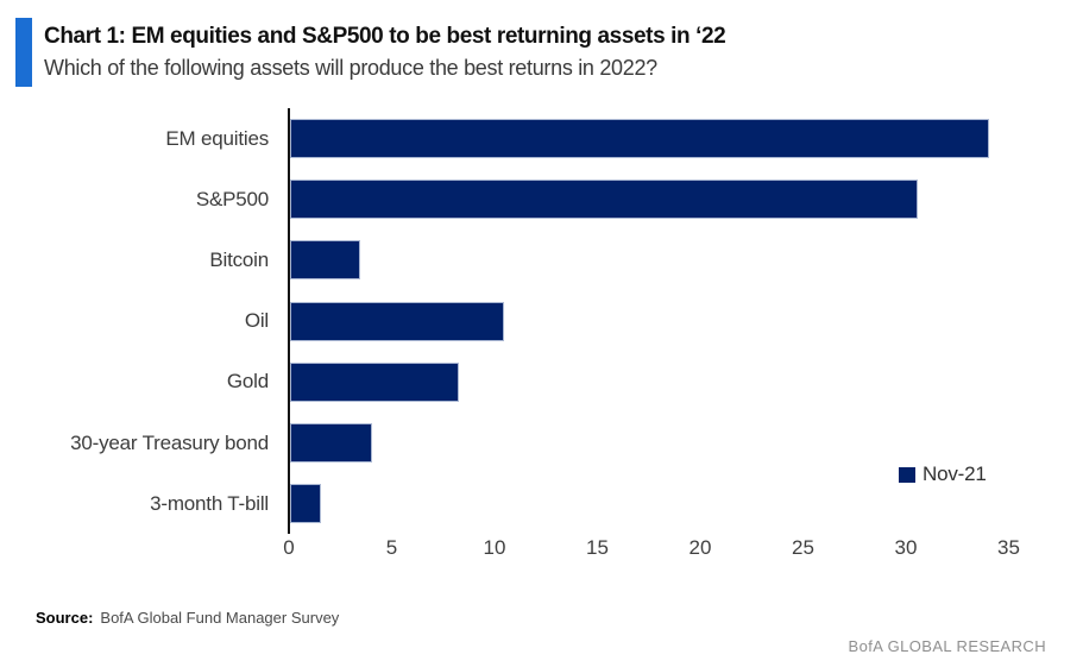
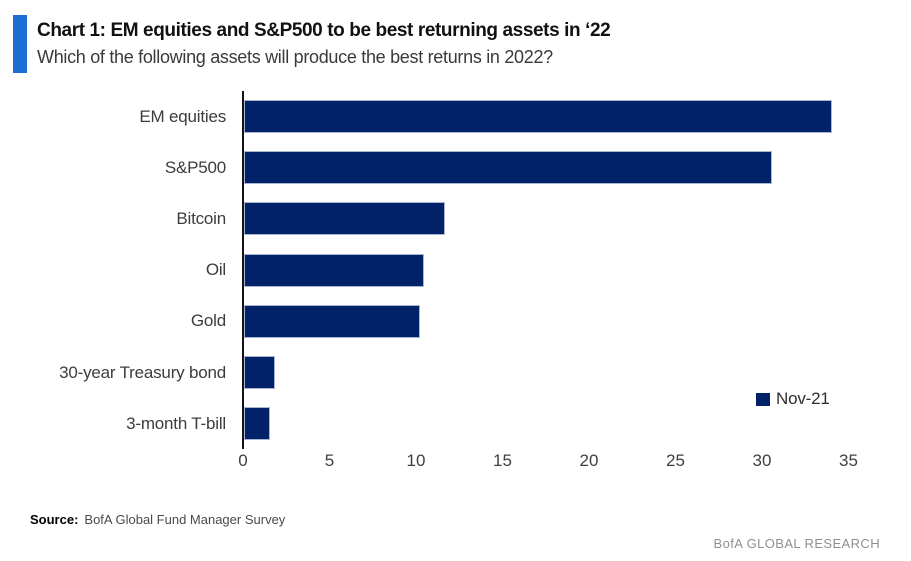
Bitcoin: 3.4 -> 11.6
Gold: 8.2 -> 10.2
30-year Treasury bond: 4.0 -> 1.8
